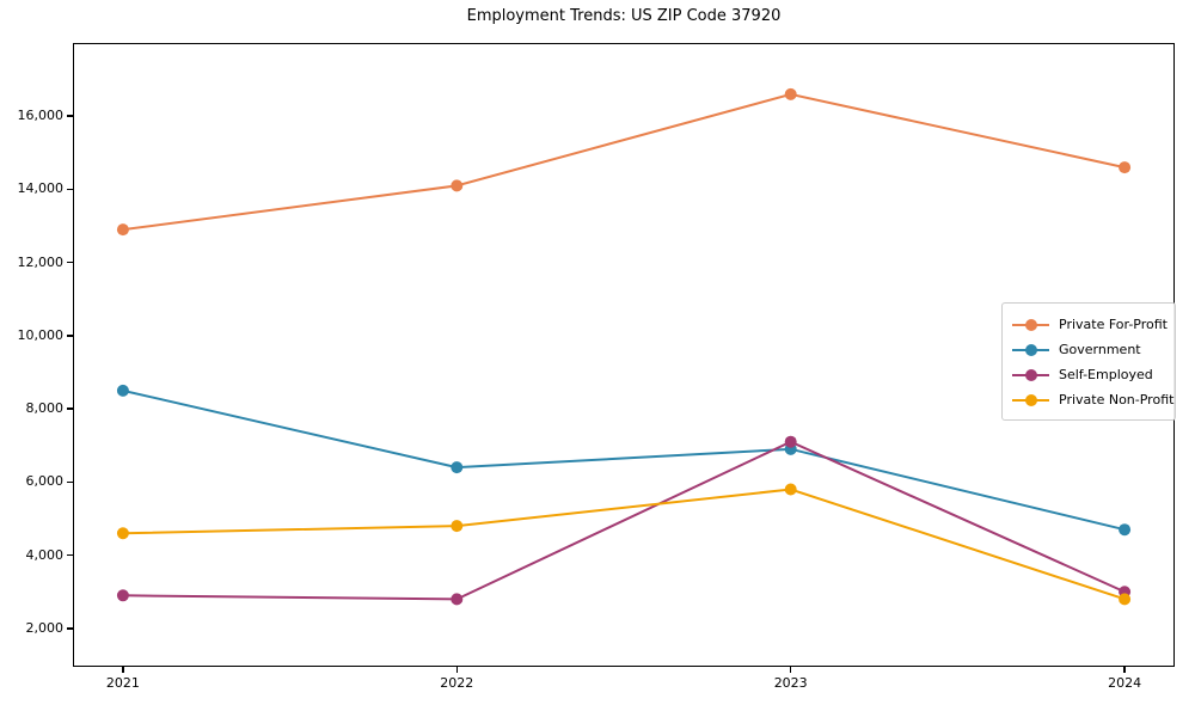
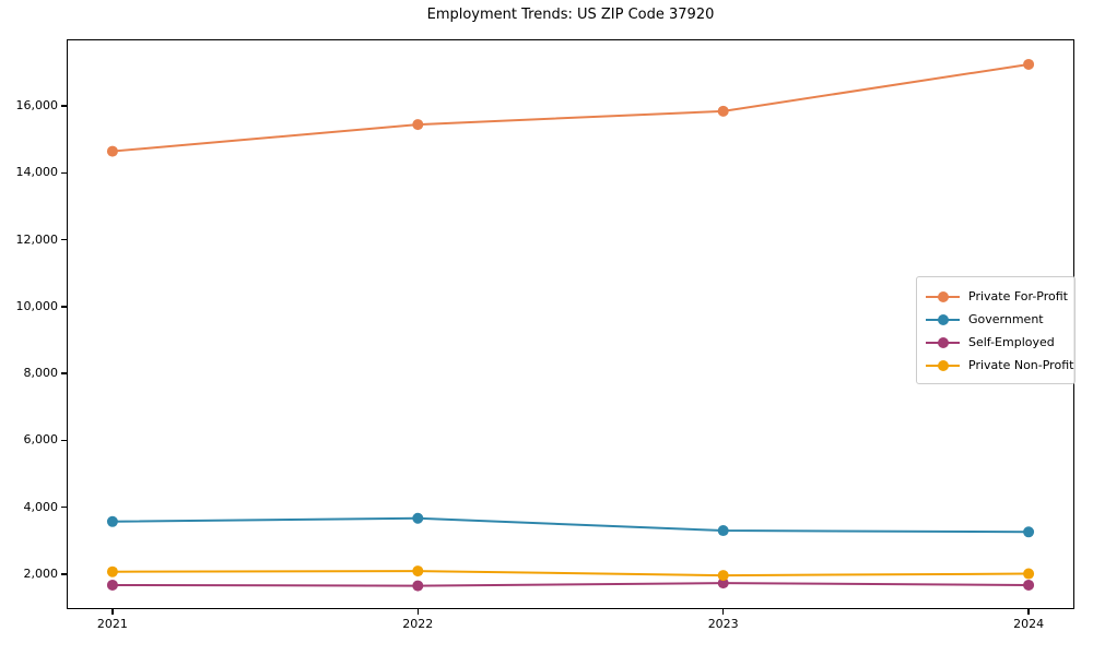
Private For-Profit/2021: 12900 -> 14600
Government/2021: 8500 -> 3600
Self-Employed/2021: 2900 -> 1700
Private Non-Profit/2021: 4600 -> 2100
Private For-Profit/2022: 14100 -> 15400
Government/2022: 6400 -> 3700
Self-Employed/2022: 2800 -> 1600
Private Non-Profit/2022: 4800 -> 2100
Private For-Profit/2023: 16600 -> 15800
Government/2023: 6900 -> 3300
Self-Employed/2023: 7100 -> 1700
Private Non-Profit/2023: 5800 -> 2000
Private For-Profit/2024: 14600 -> 17200
Government/2024: 4700 -> 3300
Self-Employed/2024: 3000 -> 1700
Private Non-Profit/2024: 2800 -> 2000
